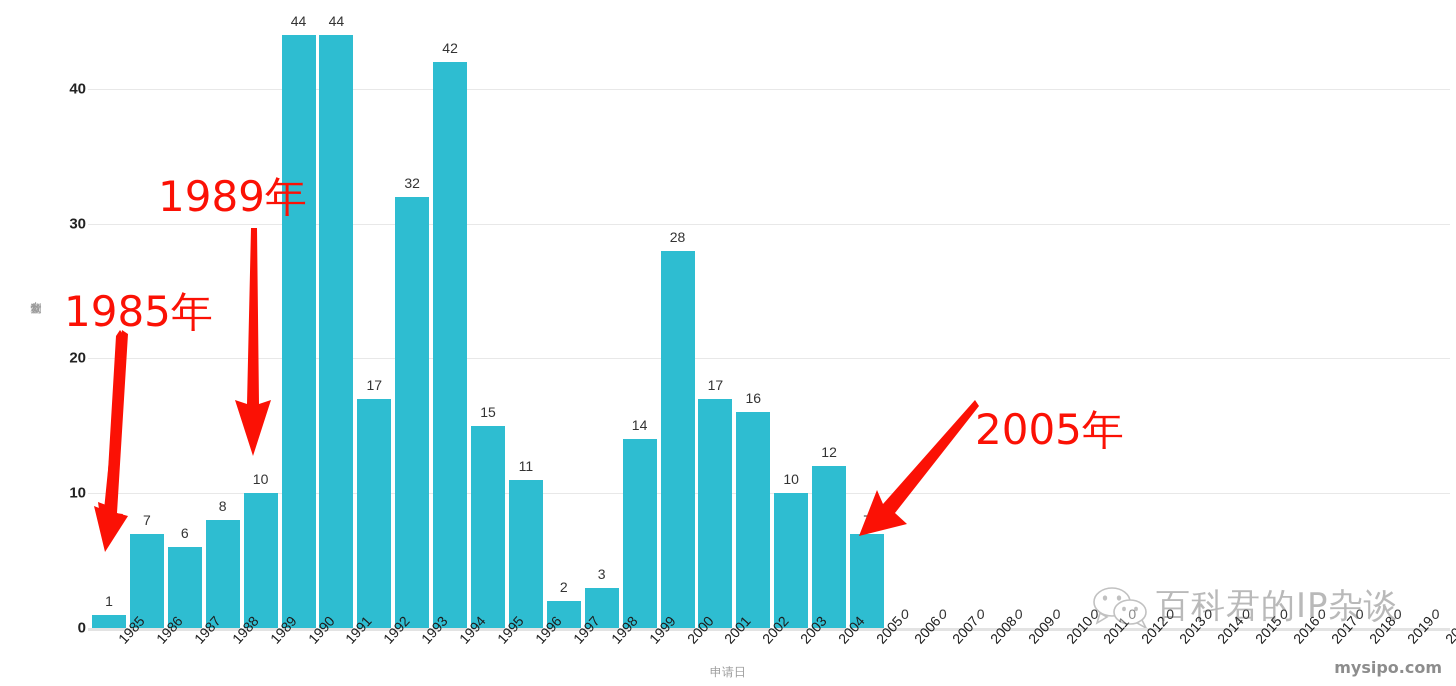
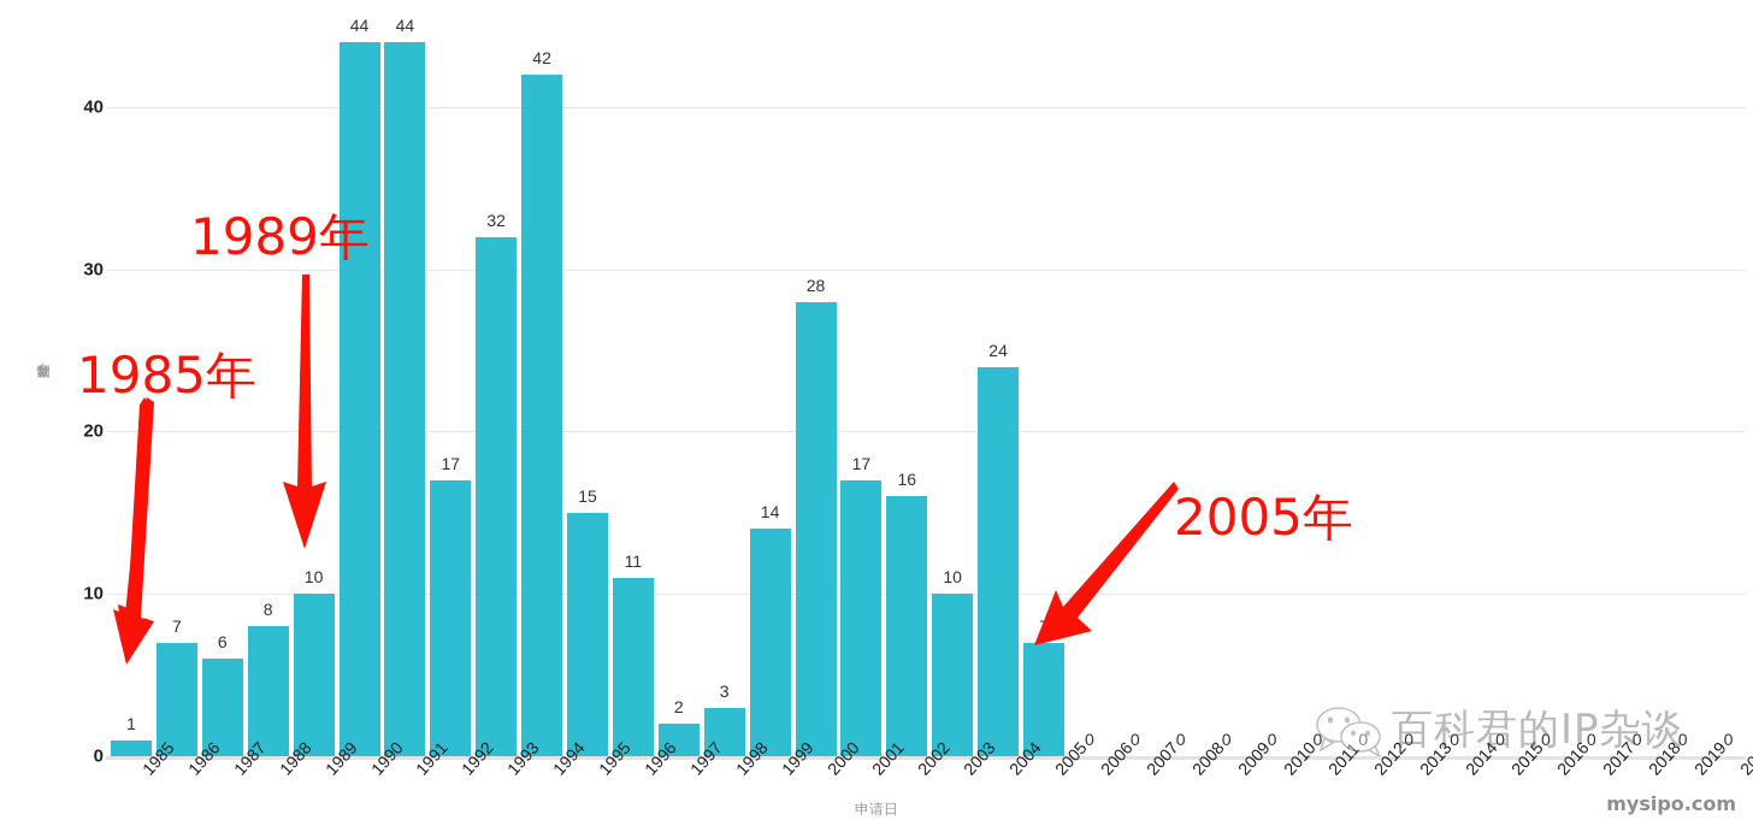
2004: 12 -> 24
